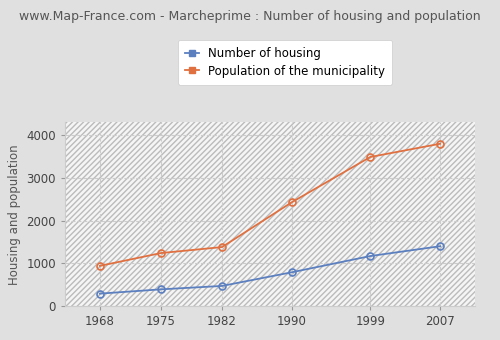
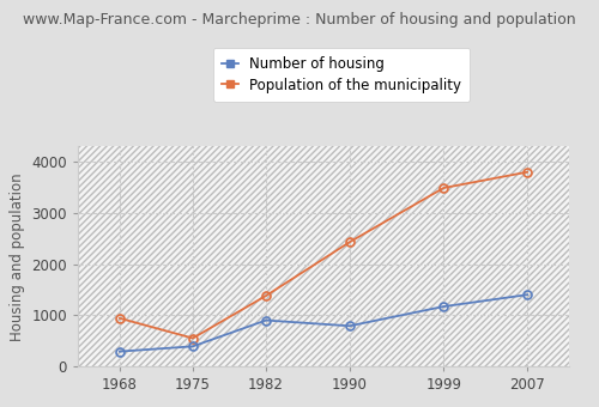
Population of the municipality/1975: 1240 -> 550
Number of housing/1982: 470 -> 900
